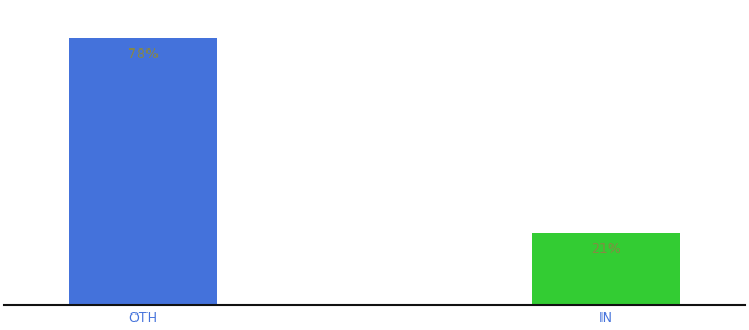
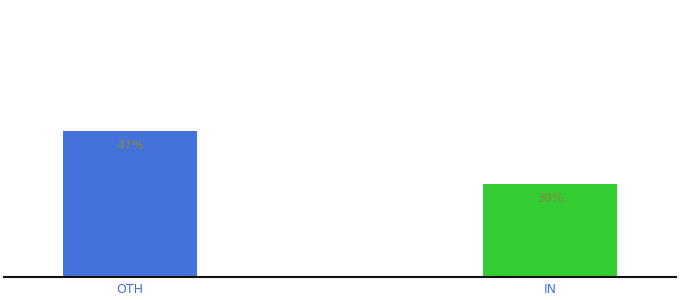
OTH: 78% -> 47%
IN: 21% -> 30%
